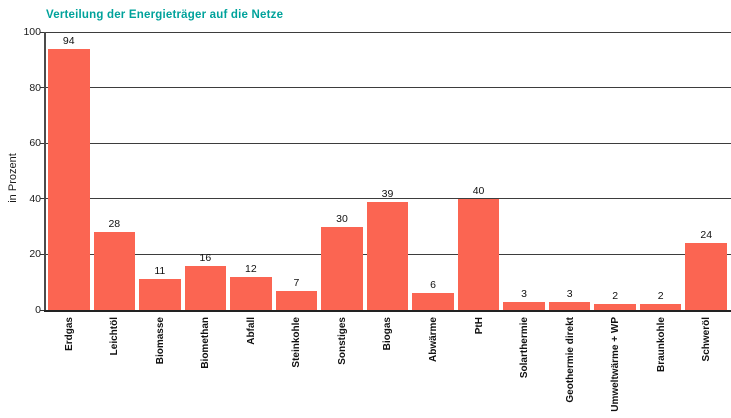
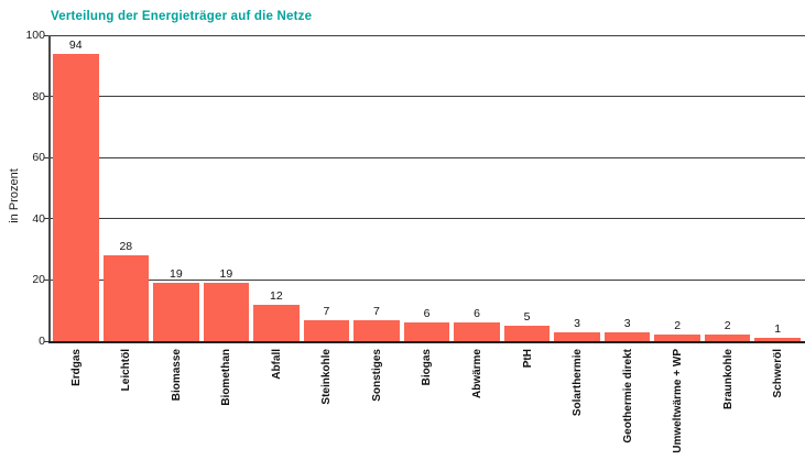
Biomasse: 11 -> 19
Biomethan: 16 -> 19
Sonstiges: 30 -> 7
Biogas: 39 -> 6
PtH: 40 -> 5
Schweröl: 24 -> 1
